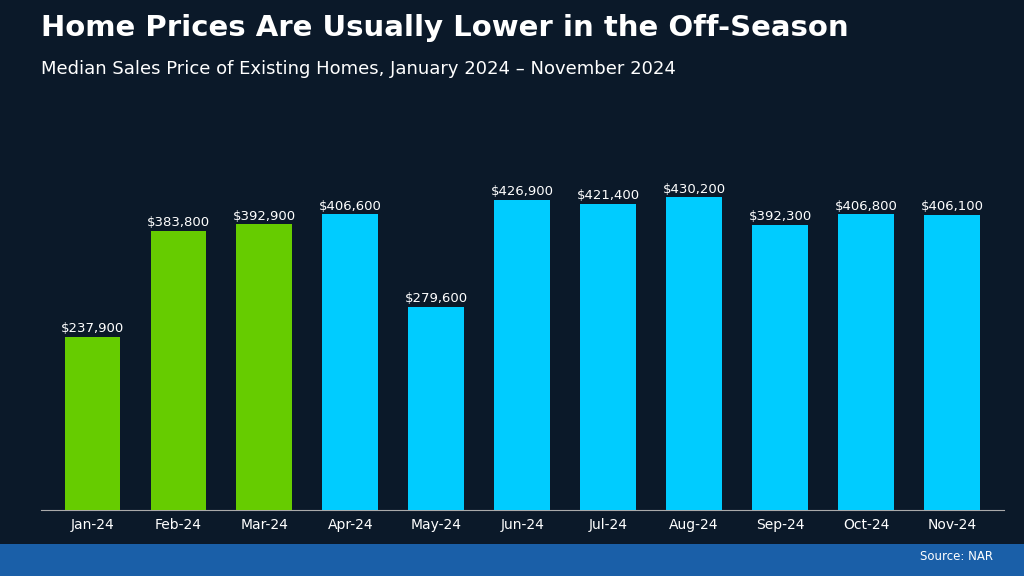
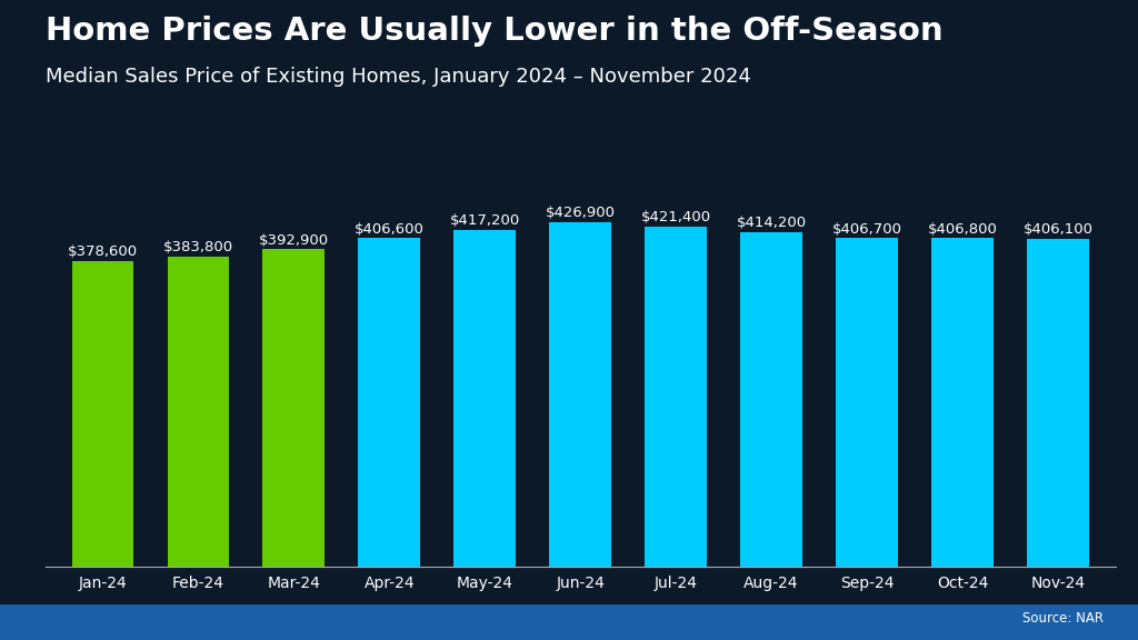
Jan-24: $237,900 -> $378,600
May-24: $279,600 -> $417,200
Aug-24: $430,200 -> $414,200
Sep-24: $392,300 -> $406,700
